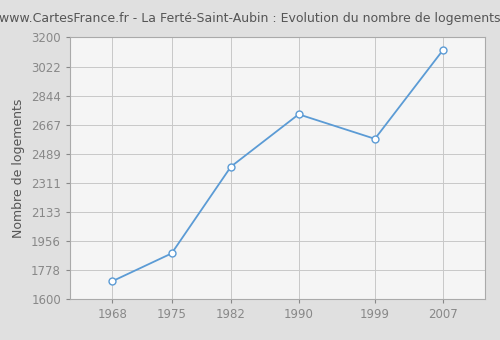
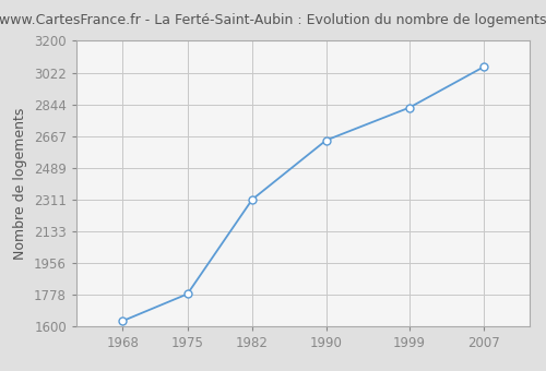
1968: 1710 -> 1630
1975: 1880 -> 1780
1982: 2410 -> 2310
1990: 2730 -> 2640
1999: 2580 -> 2830
2007: 3120 -> 3050
